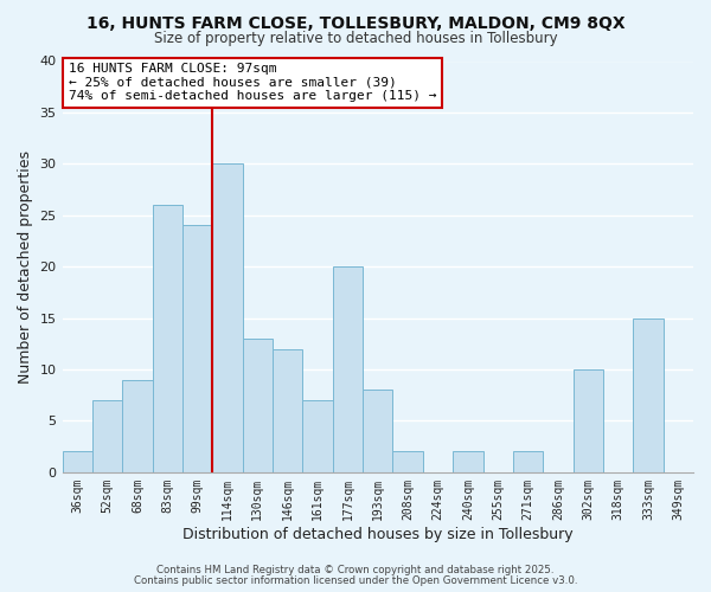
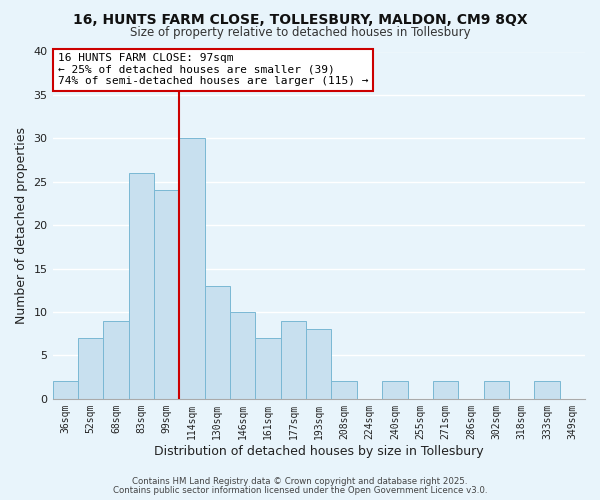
146sqm: 12 -> 10
177sqm: 20 -> 9
302sqm: 10 -> 2
333sqm: 15 -> 2
